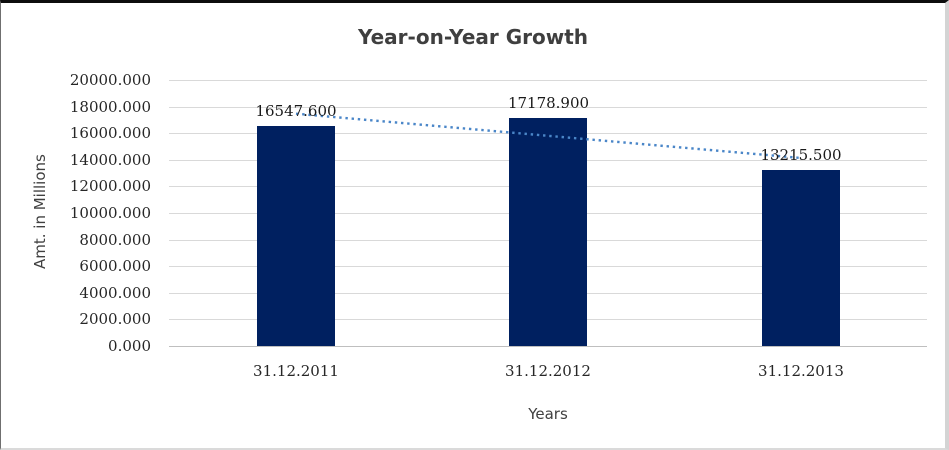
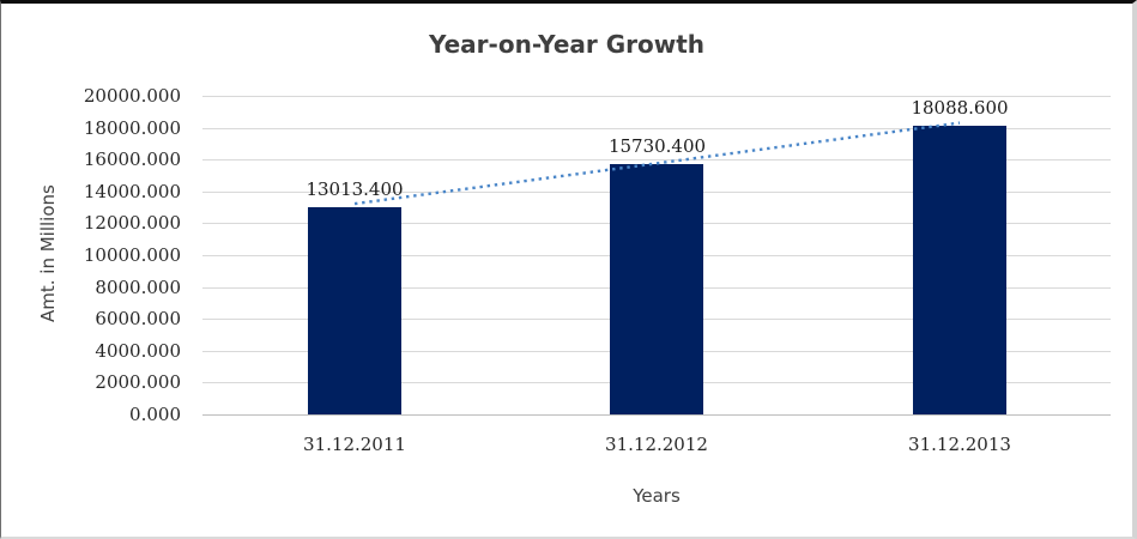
31.12.2011: 16547.600 -> 13013.400
31.12.2012: 17178.900 -> 15730.400
31.12.2013: 13215.500 -> 18088.600
